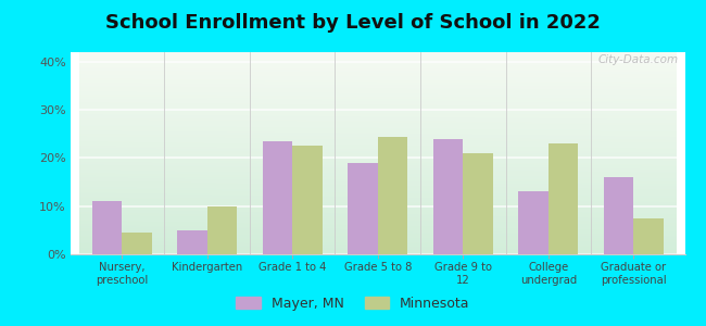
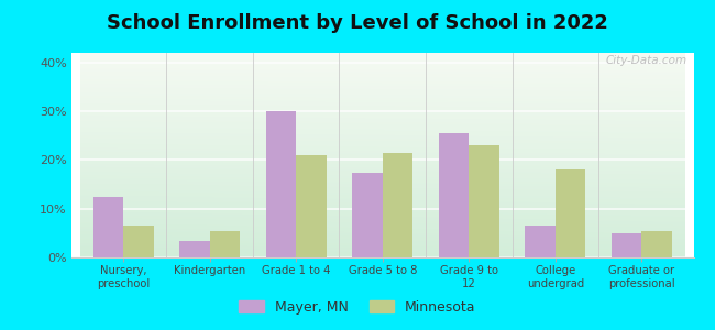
Mayer, MN/Nursery, preschool: 11.0% -> 12.5%
Minnesota/Nursery, preschool: 4.5% -> 6.5%
Mayer, MN/Kindergarten: 5.0% -> 3.5%
Minnesota/Kindergarten: 10.0% -> 5.5%
Mayer, MN/Grade 1 to 4: 23.5% -> 30.0%
Minnesota/Grade 1 to 4: 22.5% -> 21.0%
Mayer, MN/Grade 5 to 8: 19.0% -> 17.5%
Minnesota/Grade 5 to 8: 24.5% -> 21.5%
Mayer, MN/Grade 9 to 12: 24.0% -> 25.5%
Minnesota/Grade 9 to 12: 21.0% -> 23.0%
Mayer, MN/College undergrad: 13.0% -> 6.5%
Minnesota/College undergrad: 23.0% -> 18.0%
Mayer, MN/Graduate or professional: 16.0% -> 5.0%
Minnesota/Graduate or professional: 7.5% -> 5.5%
